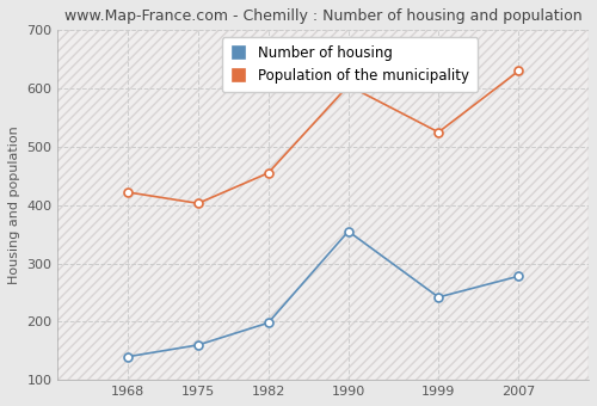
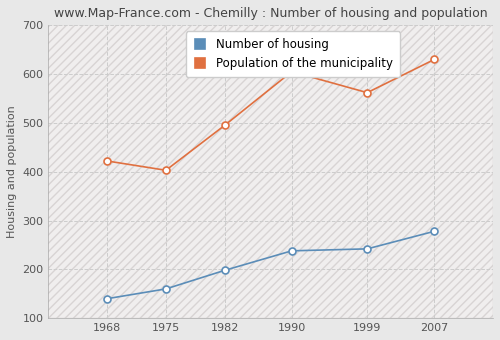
Population of the municipality/1982: 455 -> 495
Number of housing/1990: 355 -> 238
Population of the municipality/1999: 525 -> 562
